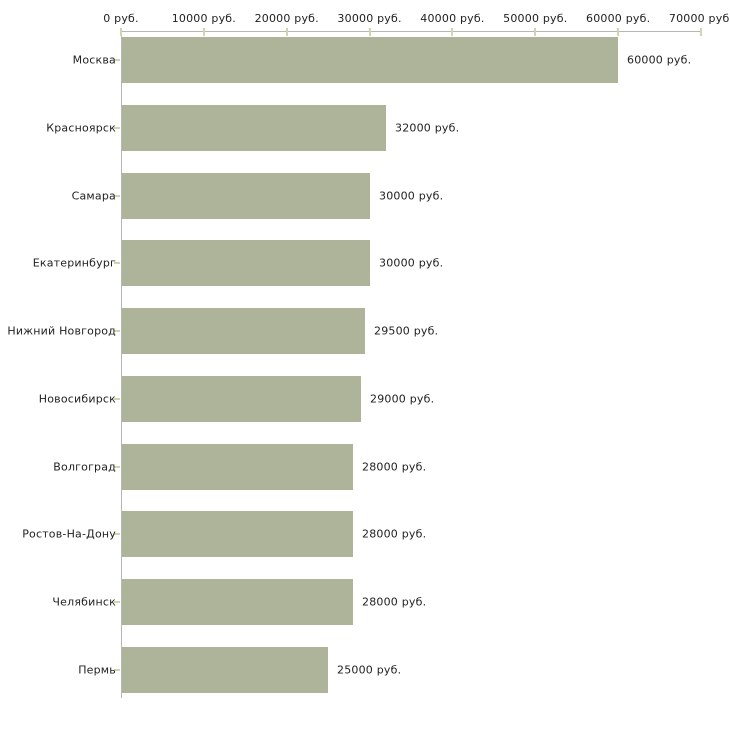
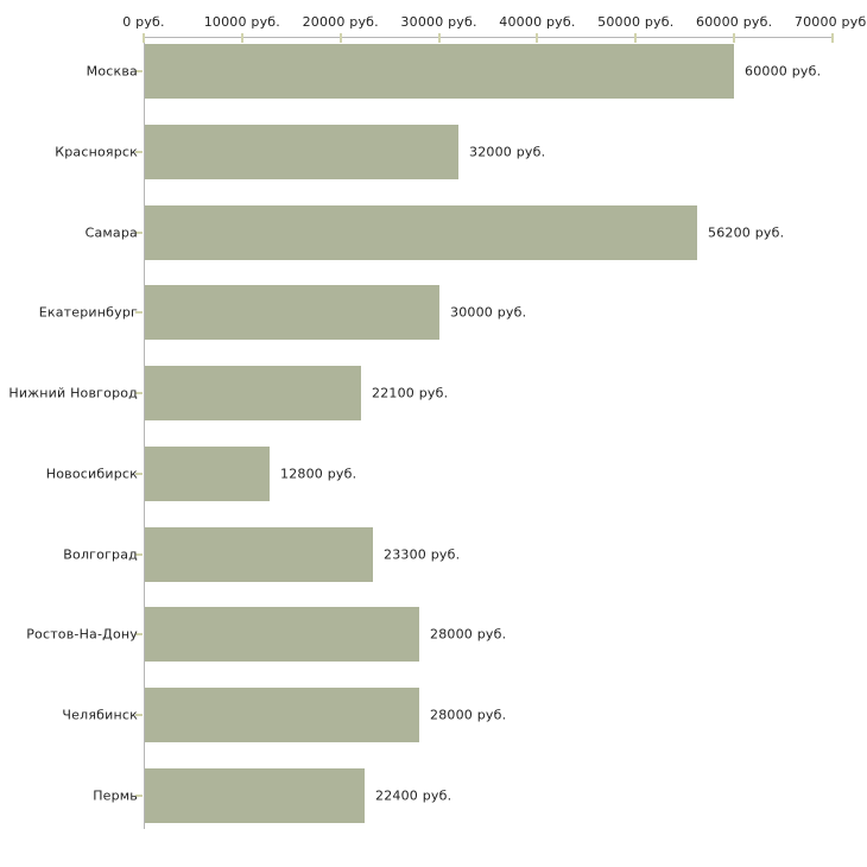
Самара: 30000 -> 56200
Нижний Новгород: 29500 -> 22100
Новосибирск: 29000 -> 12800
Волгоград: 28000 -> 23300
Пермь: 25000 -> 22400
